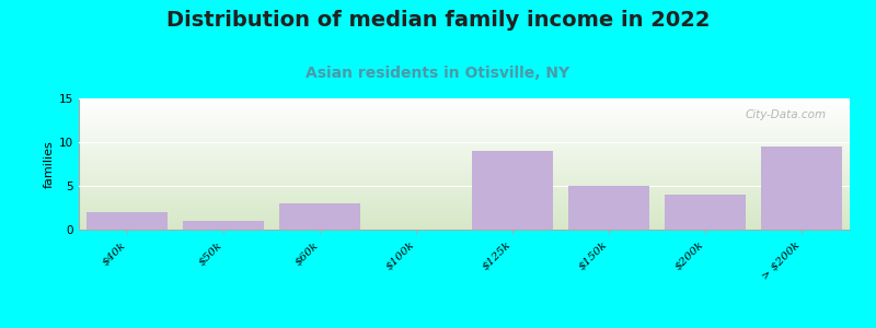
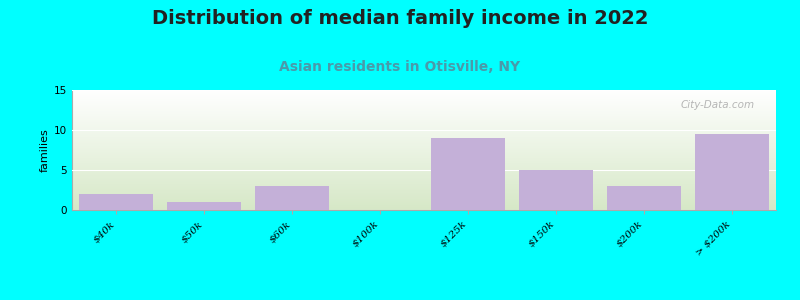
$200k: 4.0 -> 3.0
